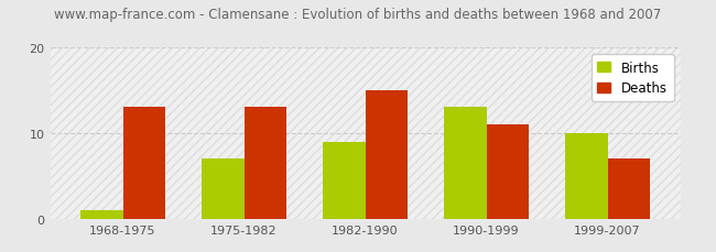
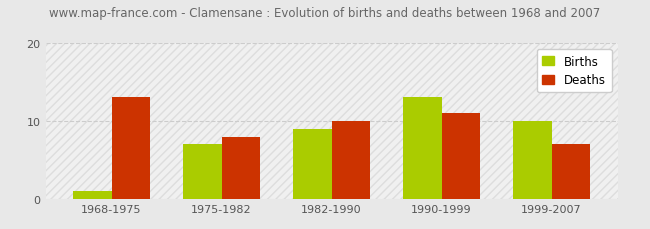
Deaths/1975-1982: 13 -> 8
Deaths/1982-1990: 15 -> 10
